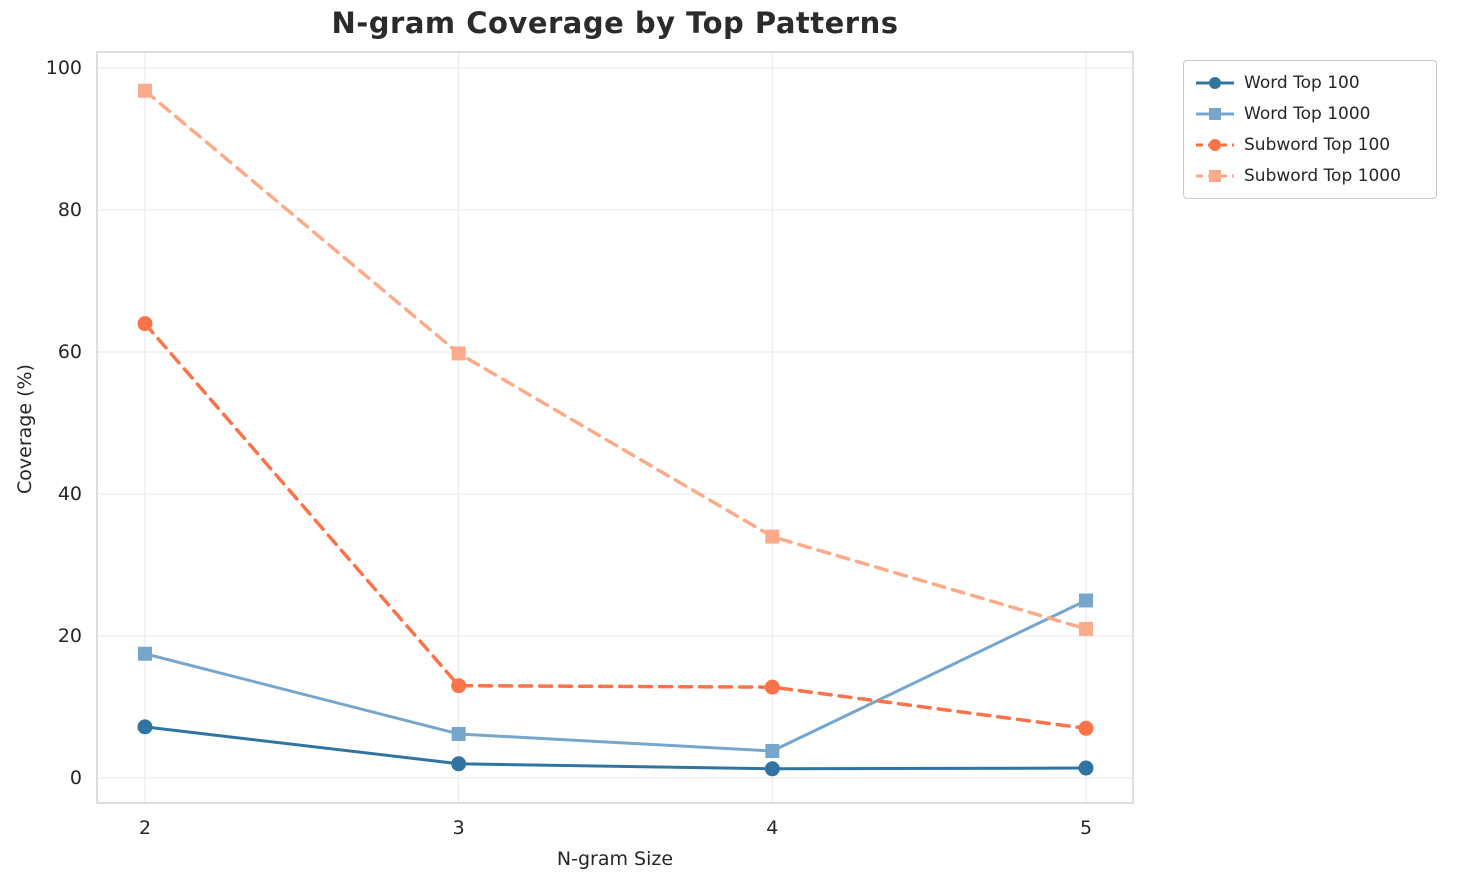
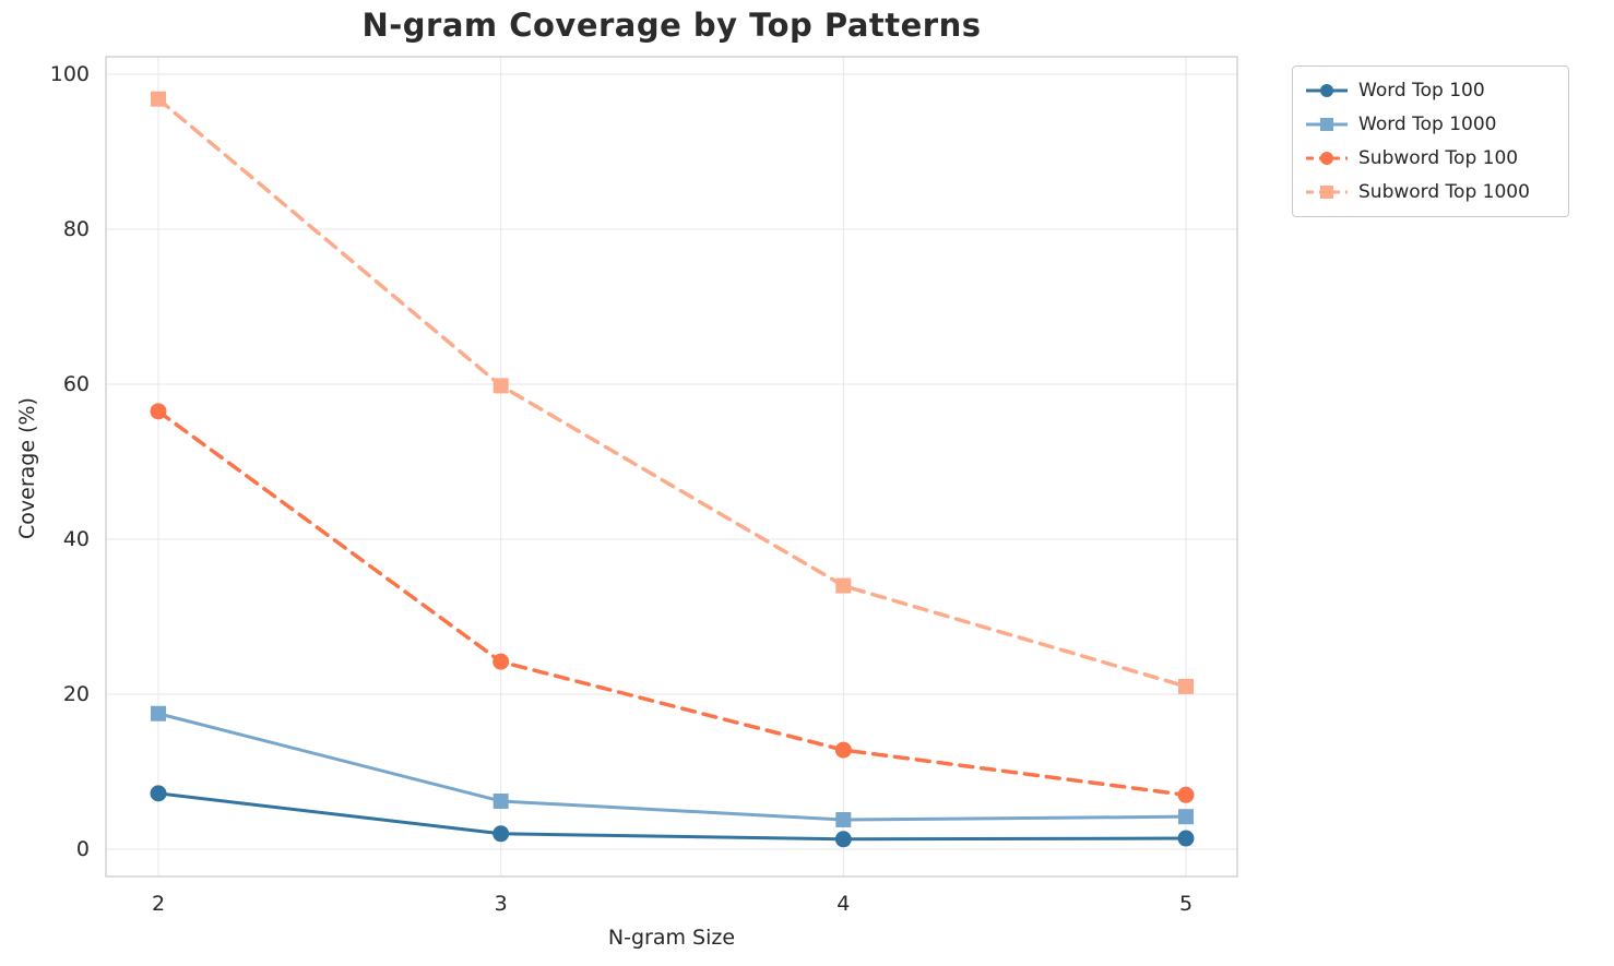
Subword Top 100/2: 64 -> 56
Subword Top 100/3: 13 -> 24
Word Top 1000/5: 25 -> 4
